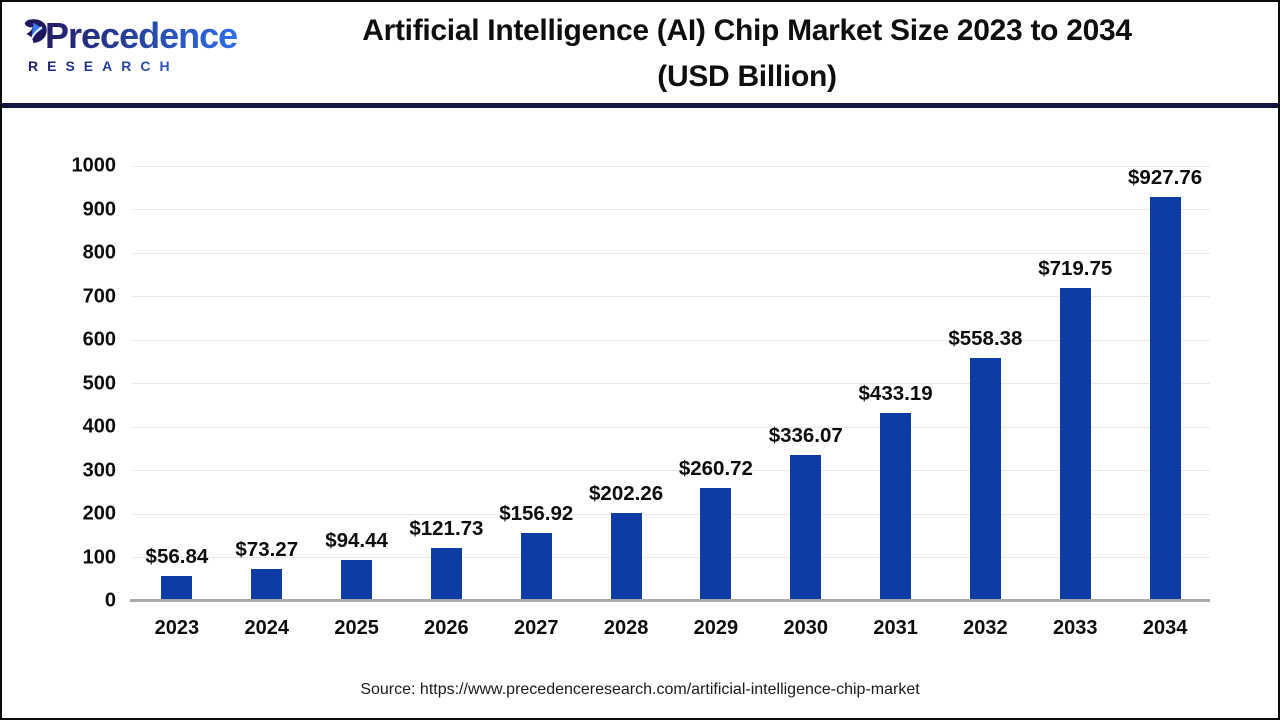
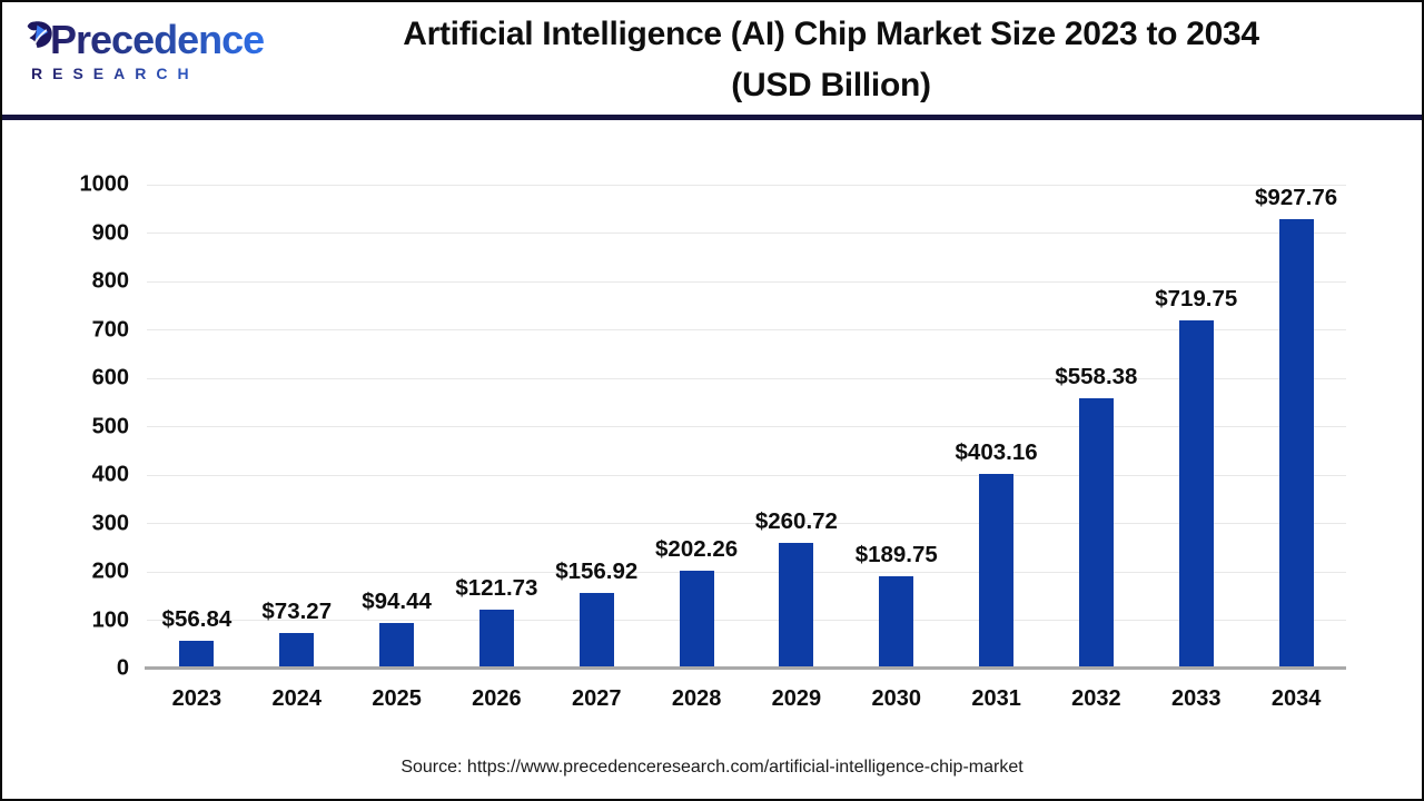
2030: $336.07 -> $189.75
2031: $433.19 -> $403.16
